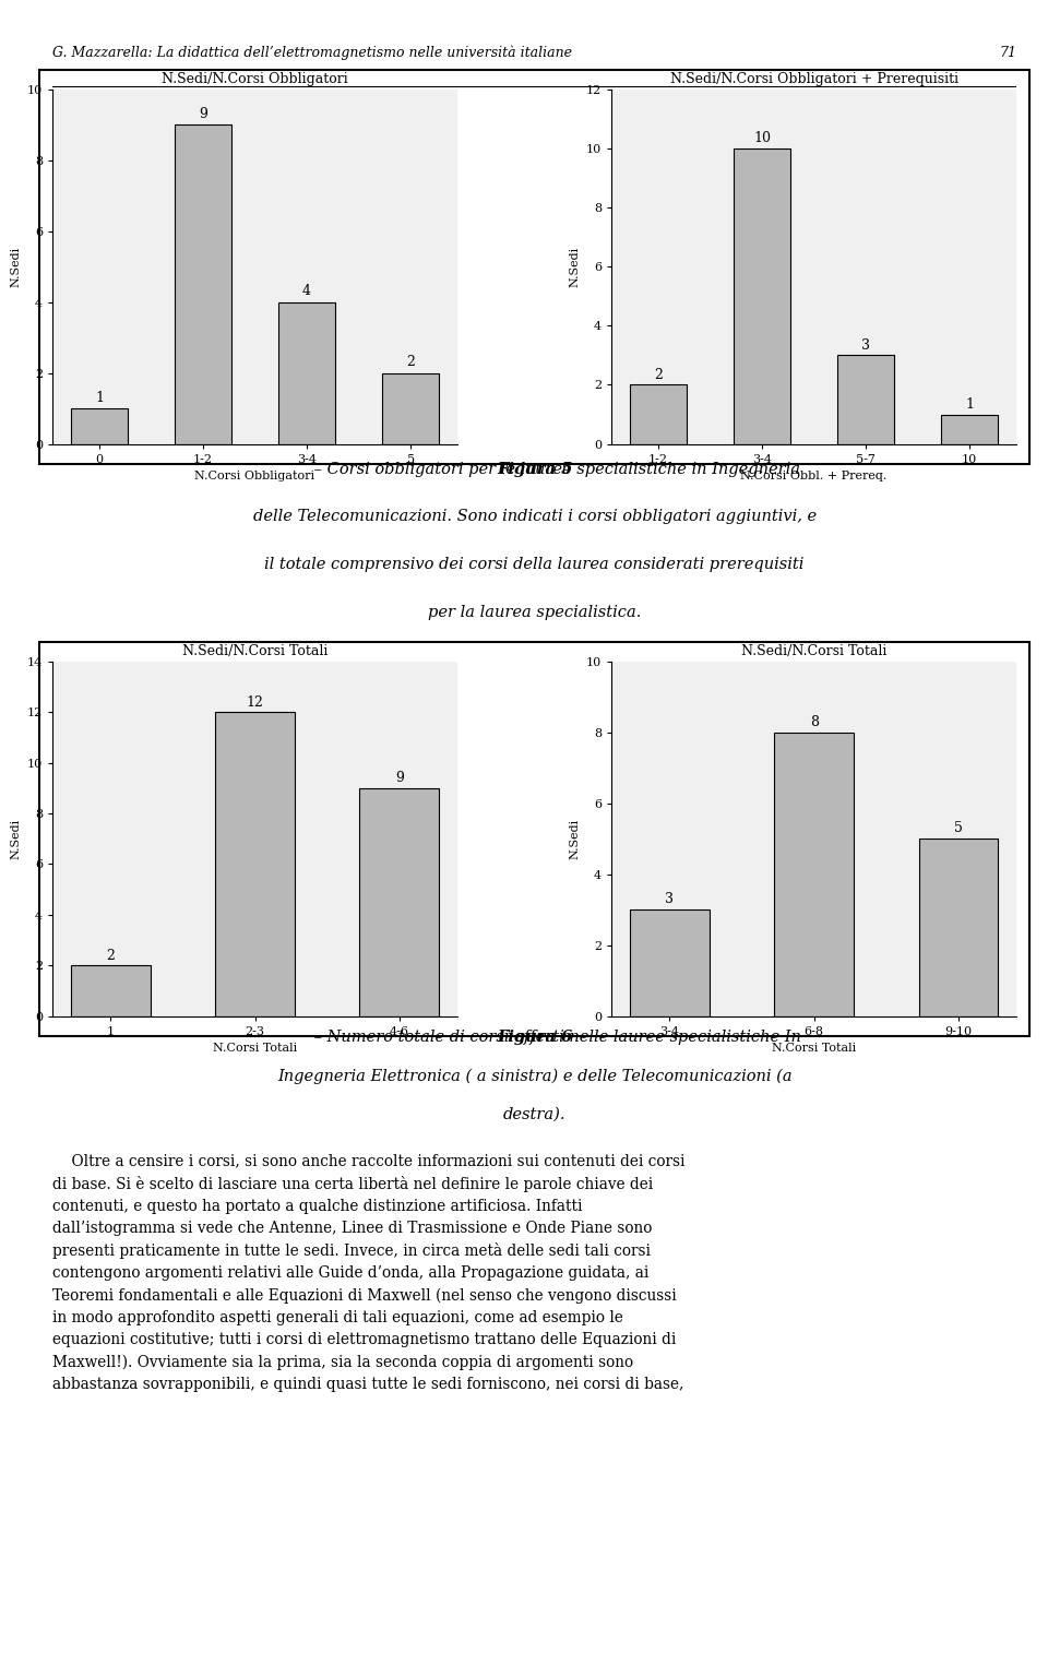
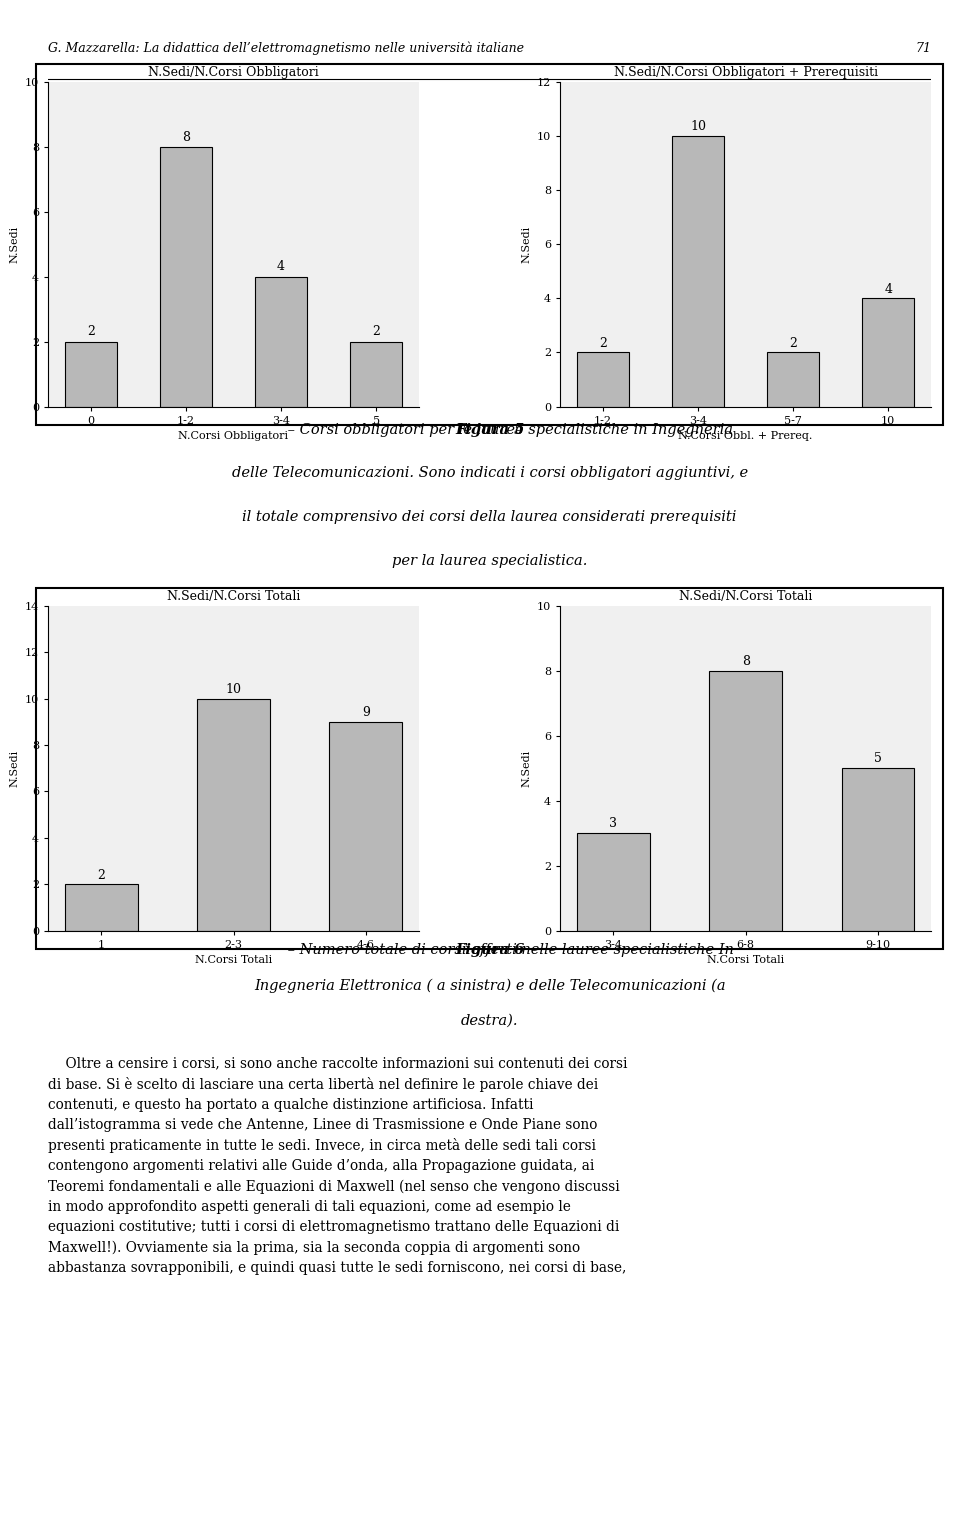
N.Sedi/N.Corsi Obbligatori/0: 1 -> 2
N.Sedi/N.Corsi Obbligatori/1-2: 9 -> 8
N.Sedi/N.Corsi Obbligatori + Prerequisiti/5-7: 3 -> 2
N.Sedi/N.Corsi Obbligatori + Prerequisiti/10: 1 -> 4
2-3: 12 -> 10
